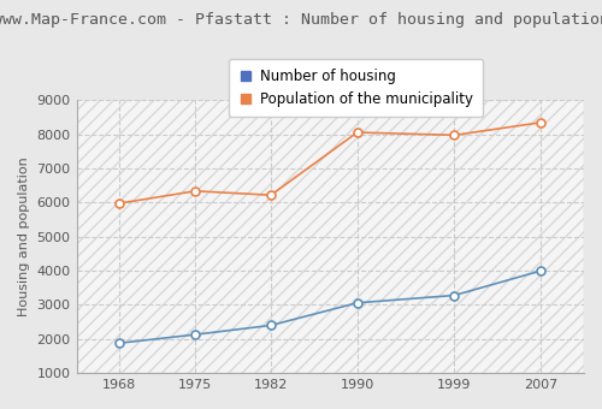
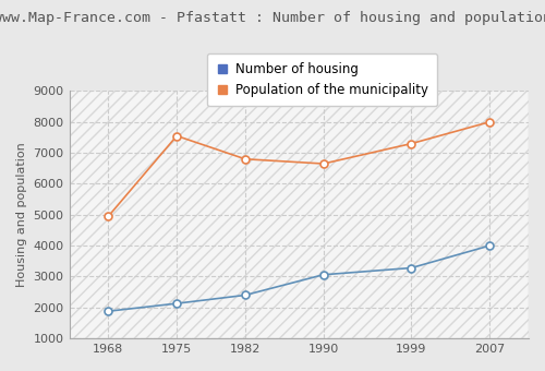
Population of the municipality/1968: 5980 -> 4950
Population of the municipality/1975: 6340 -> 7550
Population of the municipality/1982: 6220 -> 6800
Population of the municipality/1990: 8060 -> 6650
Population of the municipality/1999: 7980 -> 7300
Population of the municipality/2007: 8350 -> 8000
